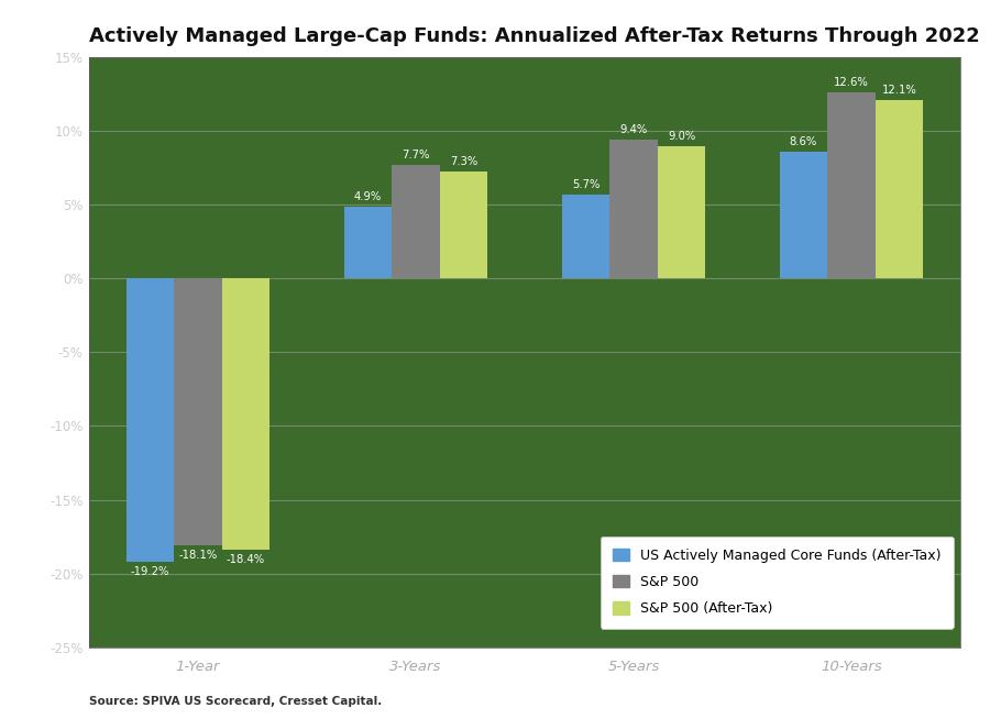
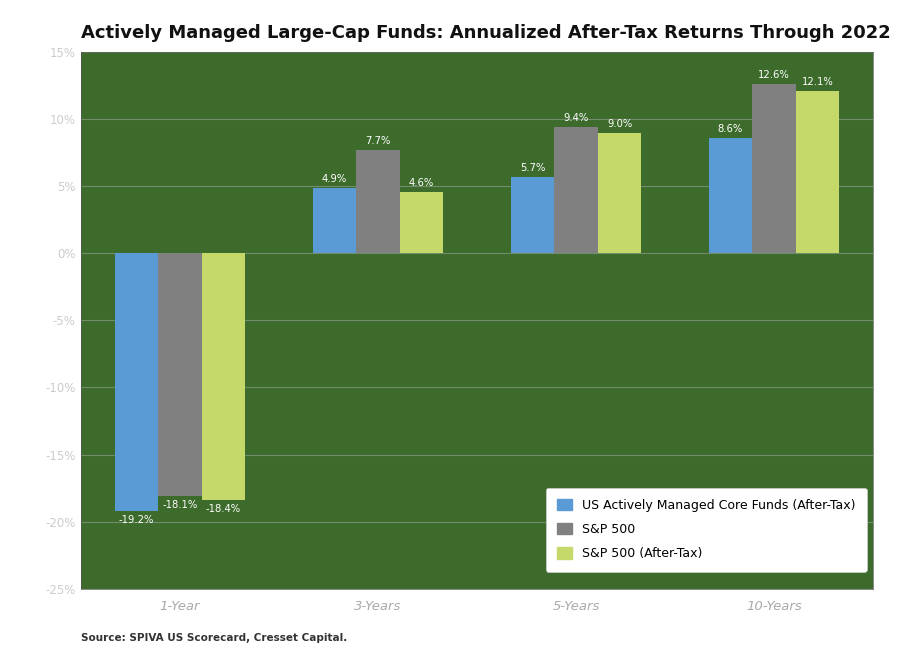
S&P 500 (After-Tax)/3-Years: 7.3% -> 4.6%
